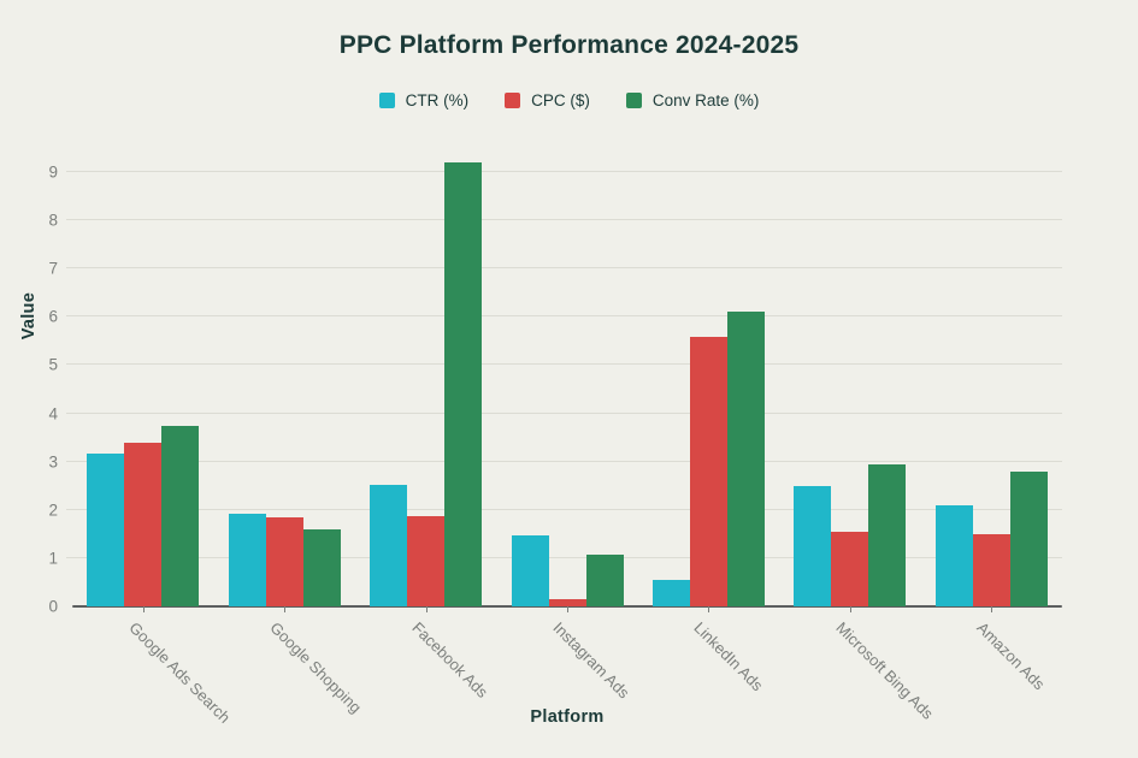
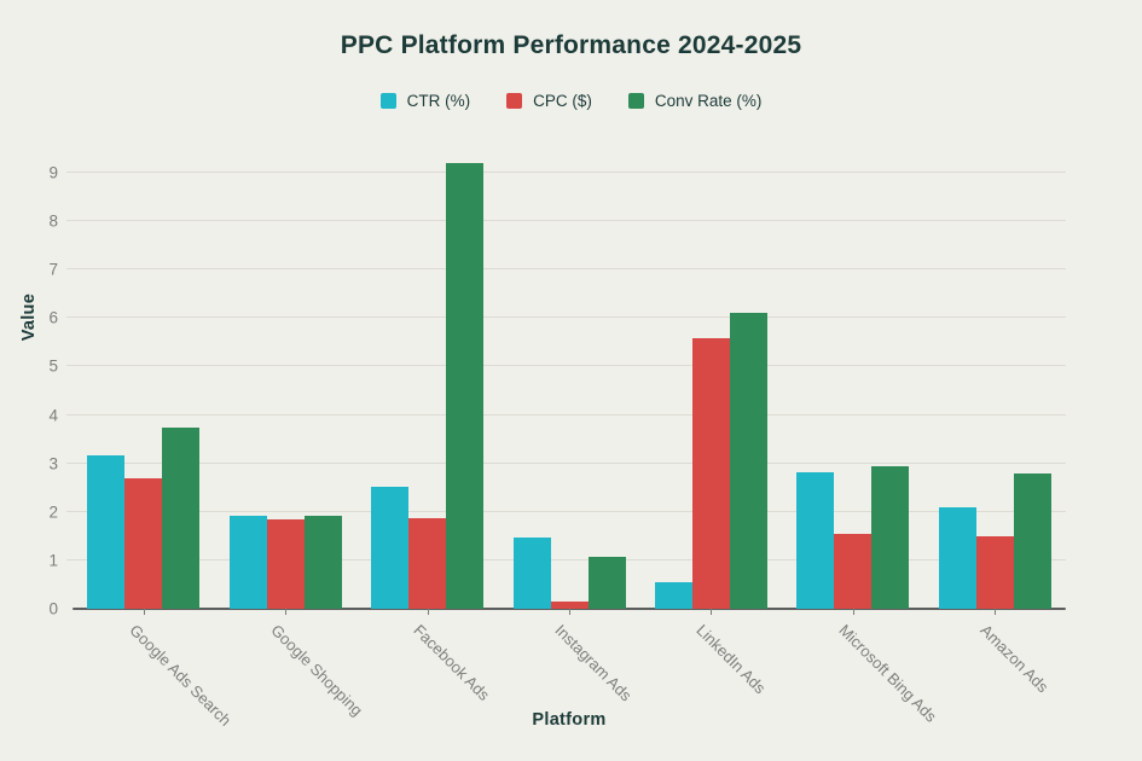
CPC ($)/Google Ads Search: 3.4 -> 2.7
Conv Rate (%)/Google Shopping: 1.6 -> 1.9
CTR (%)/Microsoft Bing Ads: 2.5 -> 2.8
